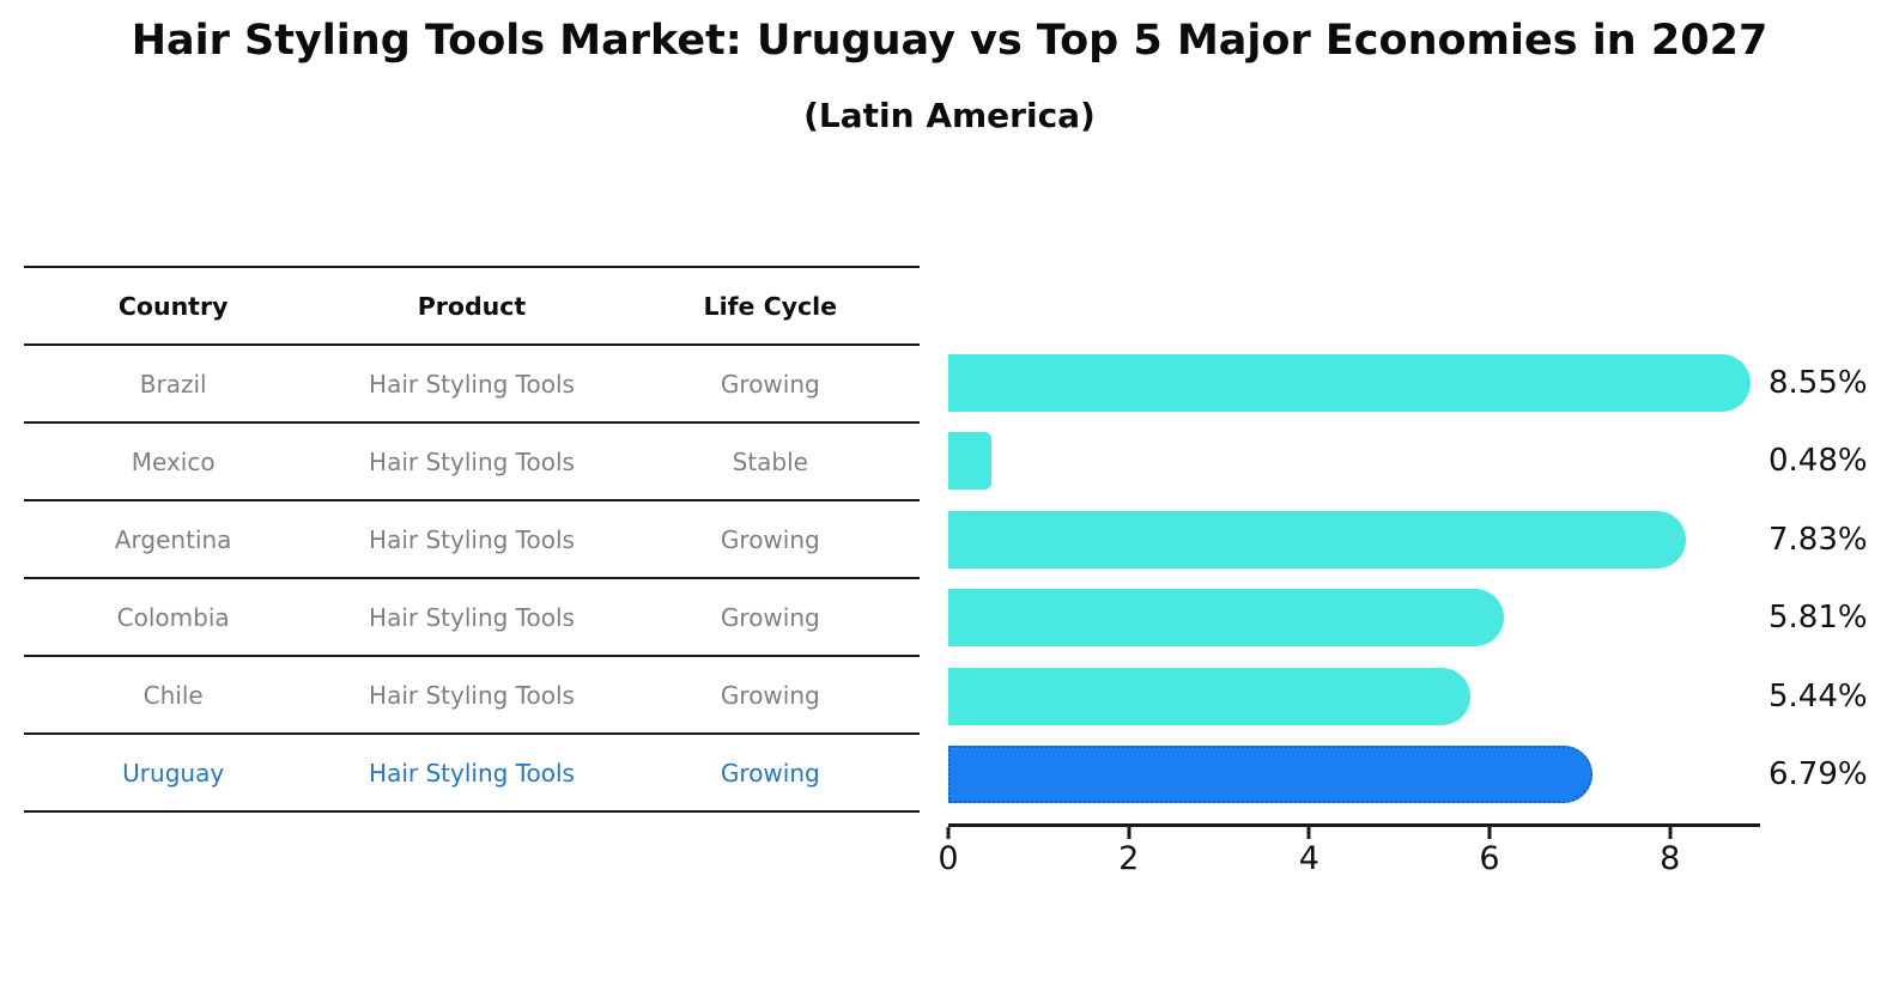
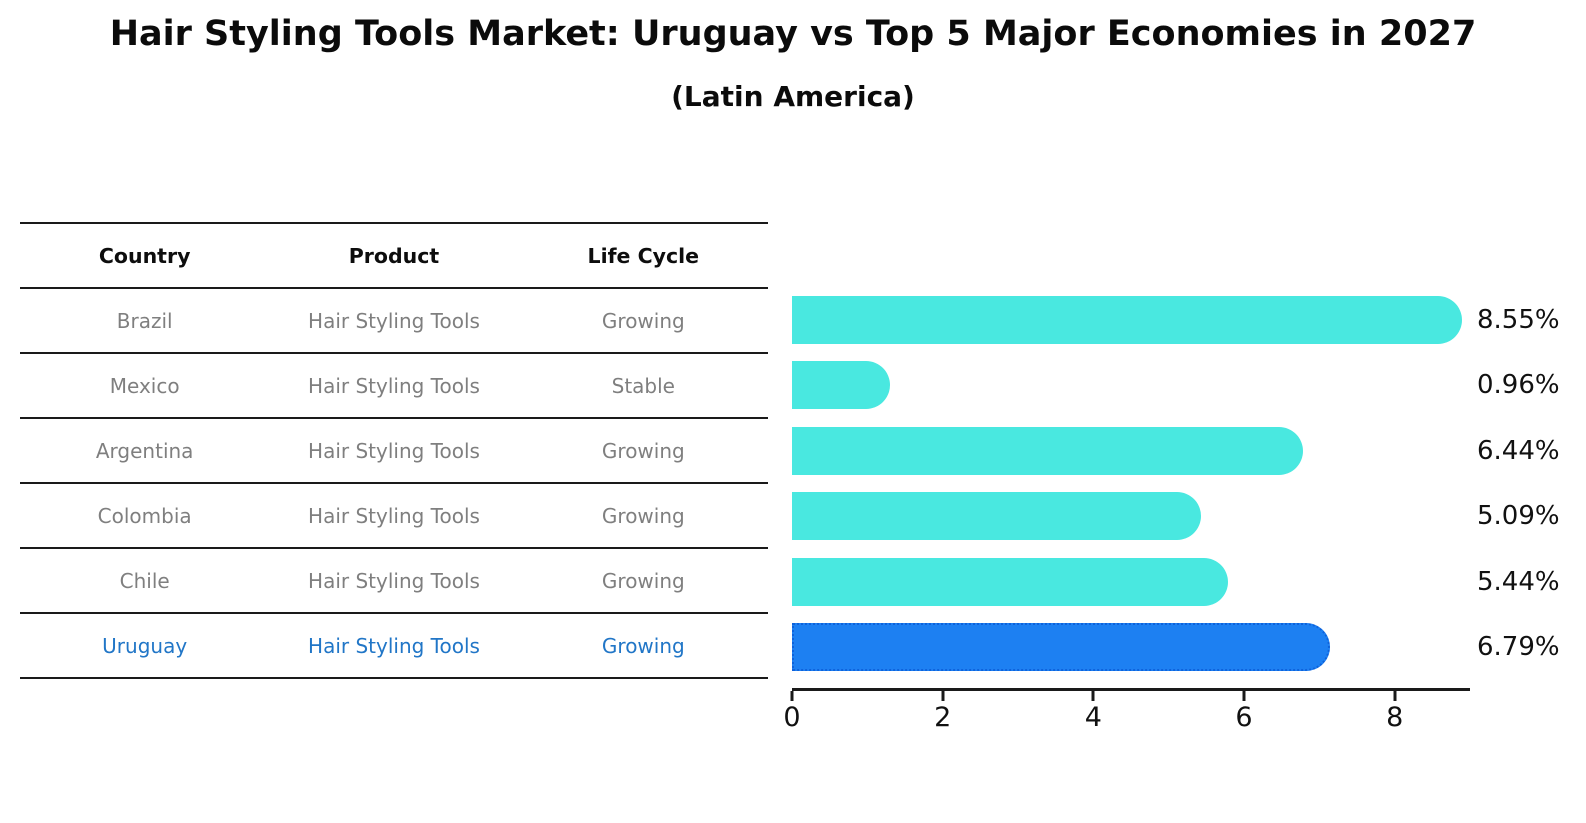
Mexico: 0.48% -> 0.96%
Argentina: 7.83% -> 6.44%
Colombia: 5.81% -> 5.09%
